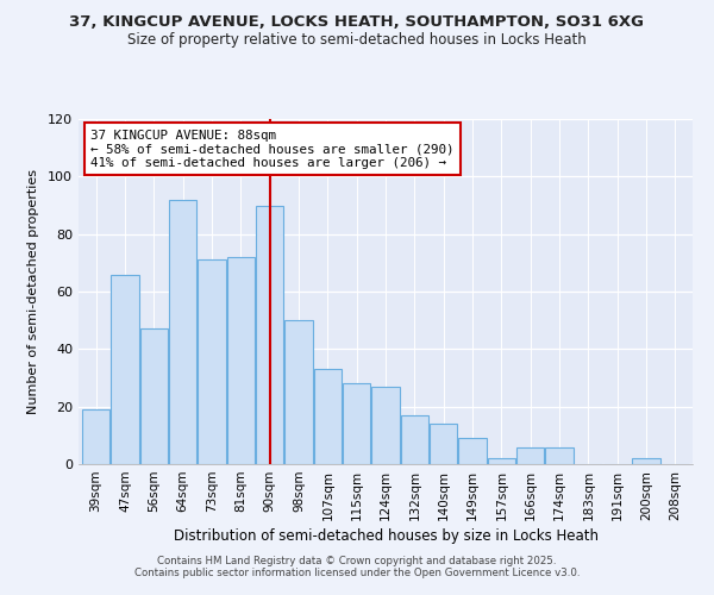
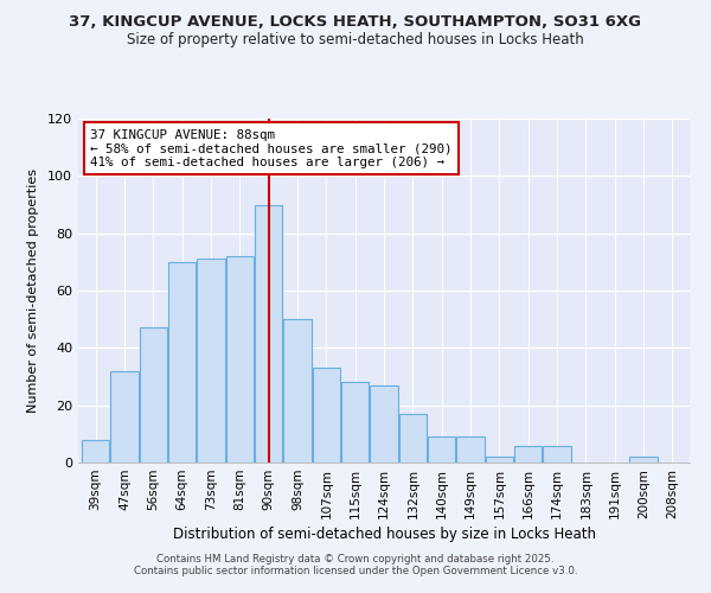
39sqm: 19 -> 8
47sqm: 66 -> 32
64sqm: 92 -> 70
140sqm: 14 -> 9
